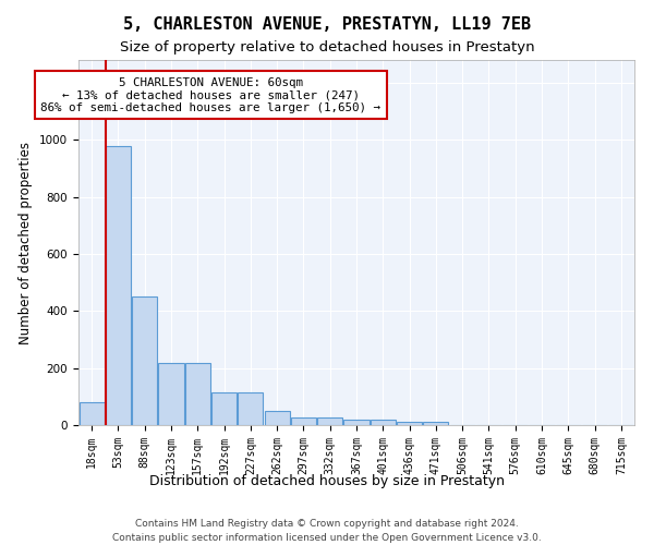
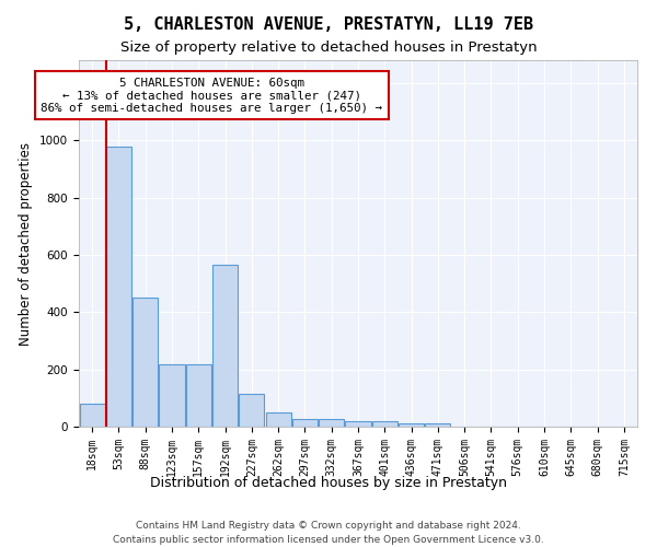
192sqm: 115 -> 565
